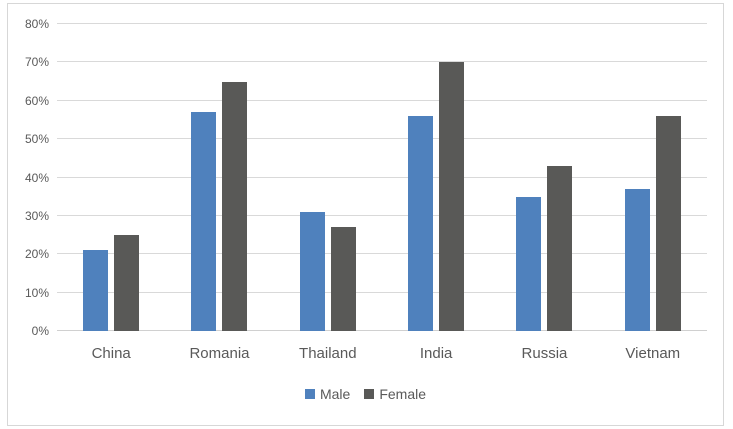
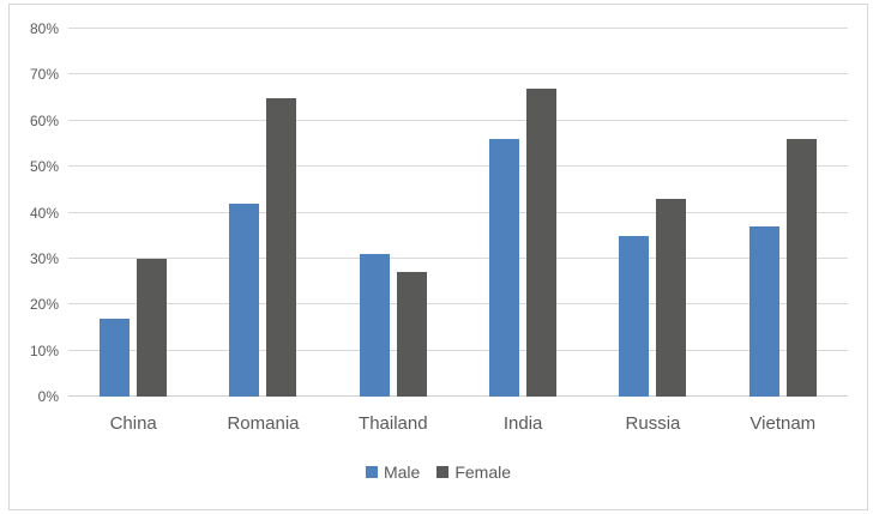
Male/China: 21% -> 17%
Female/China: 25% -> 30%
Male/Romania: 57% -> 42%
Female/India: 70% -> 67%
